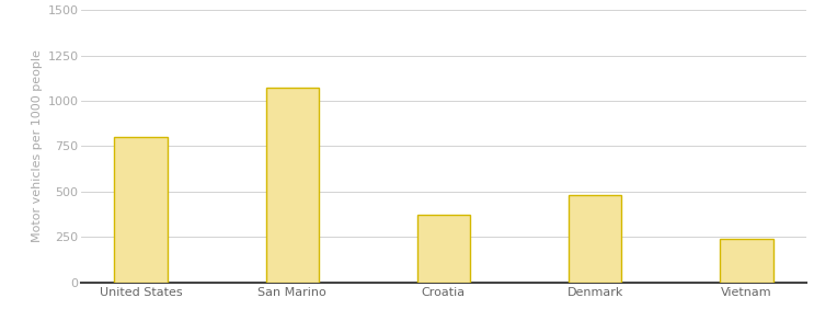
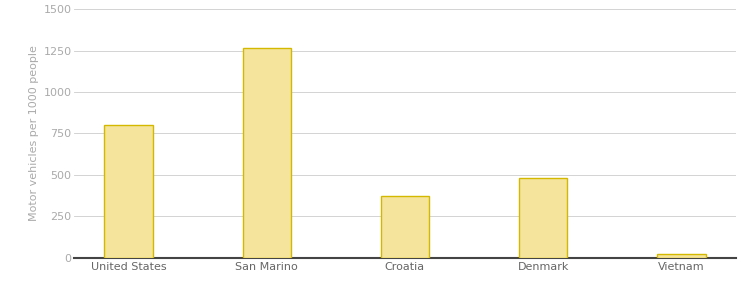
San Marino: 1070 -> 1260
Vietnam: 240 -> 20
